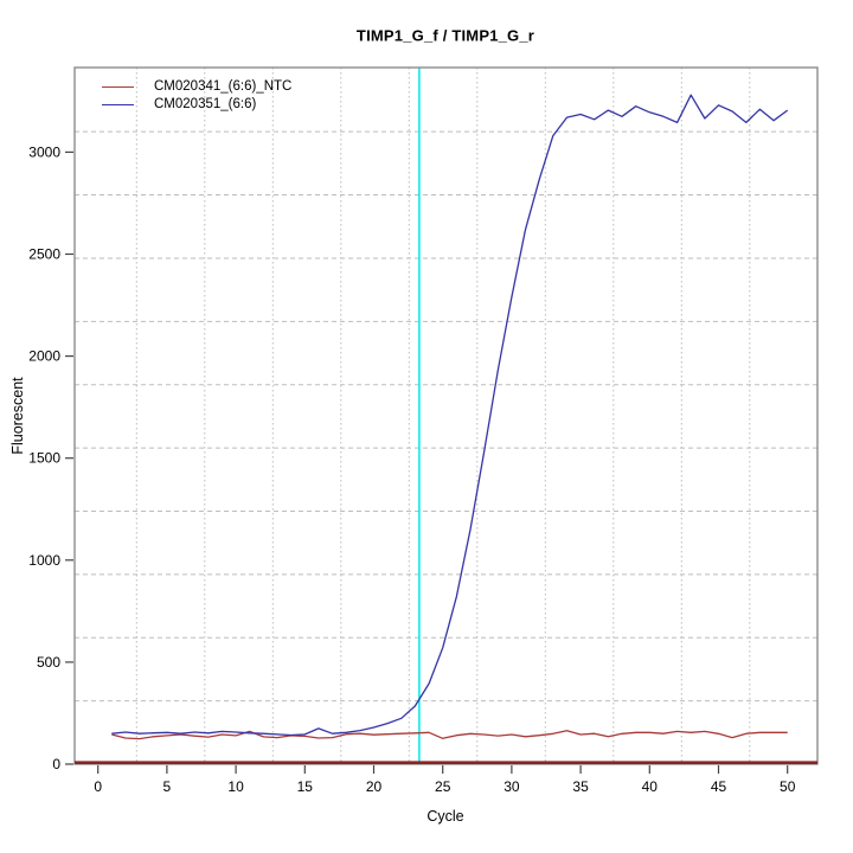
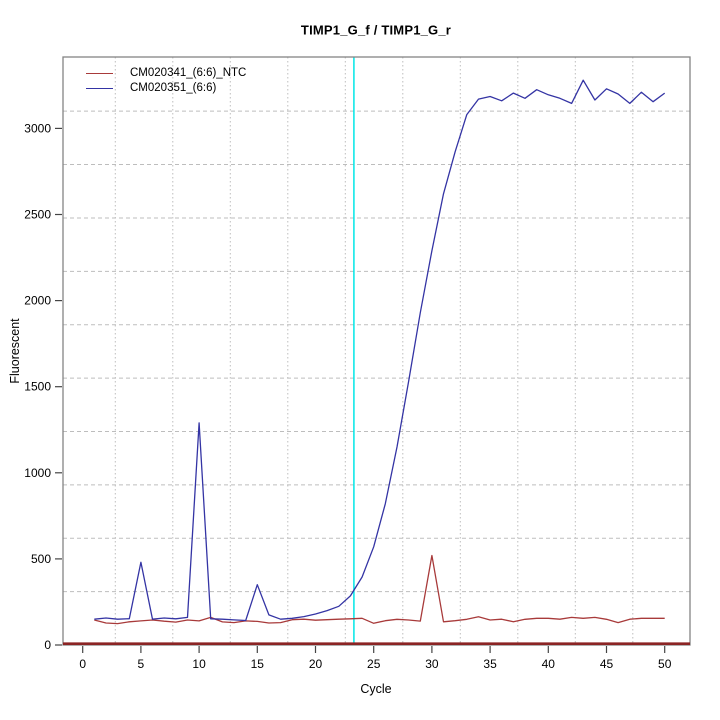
CM020351_(6:6)/5: 160 -> 480
CM020351_(6:6)/10: 160 -> 1290
CM020351_(6:6)/15: 150 -> 350
CM020341_(6:6)_NTC/30: 140 -> 520
